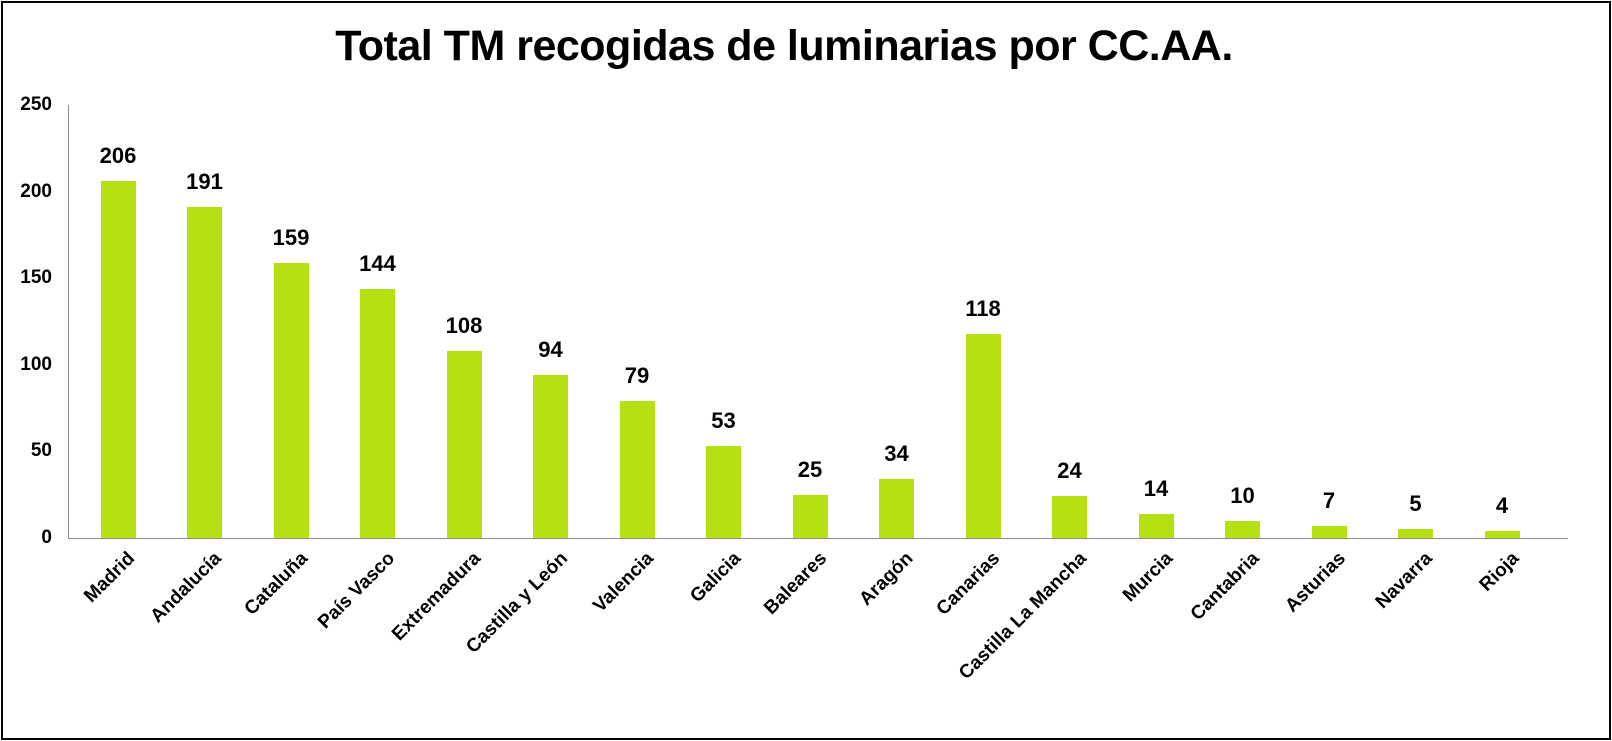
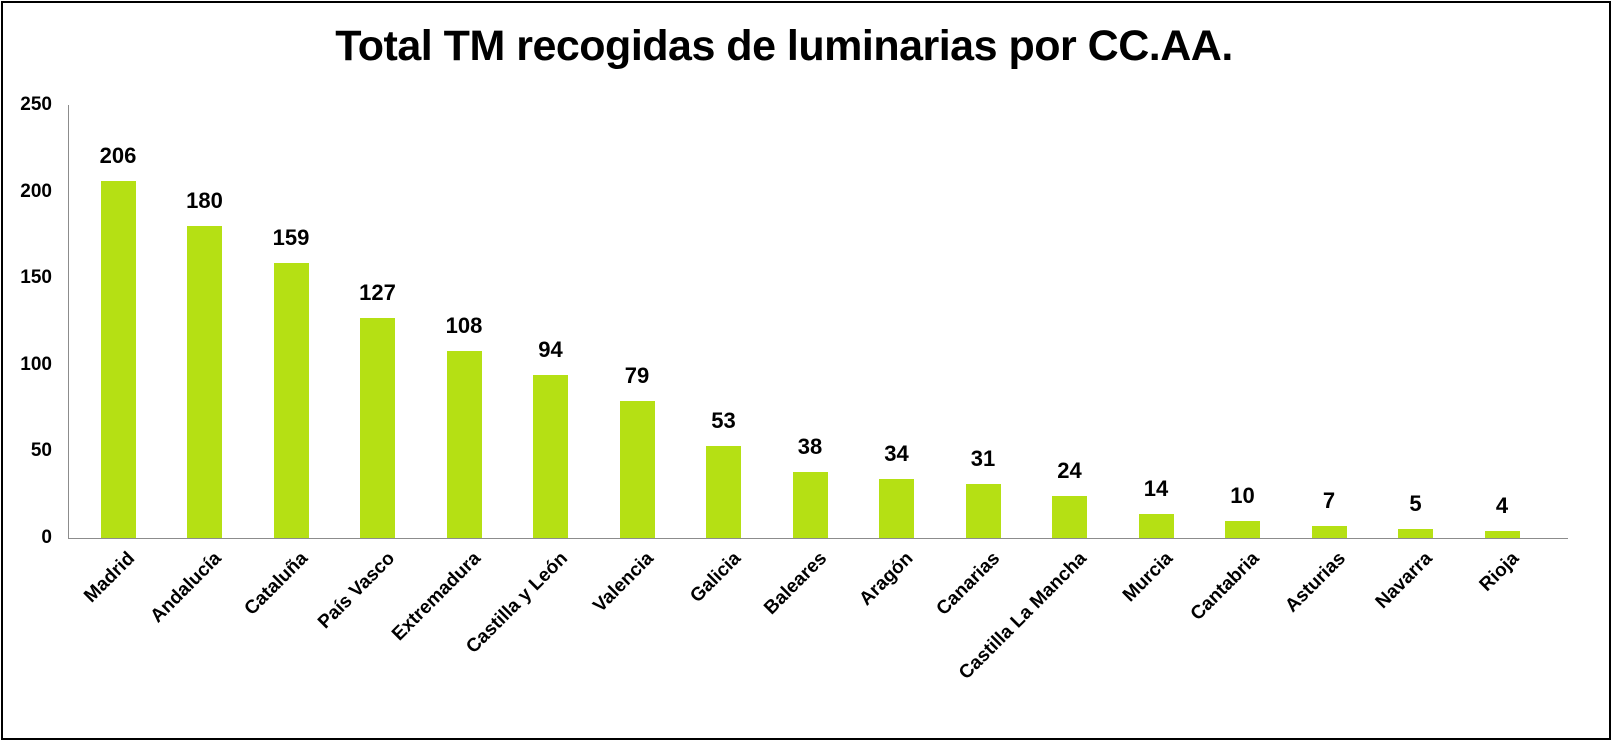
Andalucía: 191 -> 180
País Vasco: 144 -> 127
Baleares: 25 -> 38
Canarias: 118 -> 31
